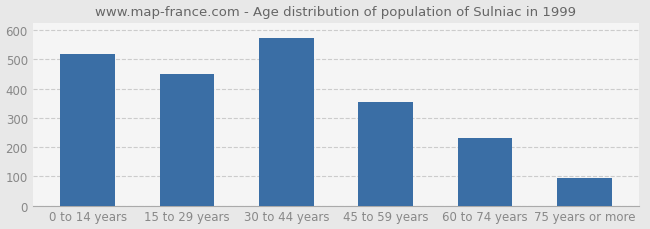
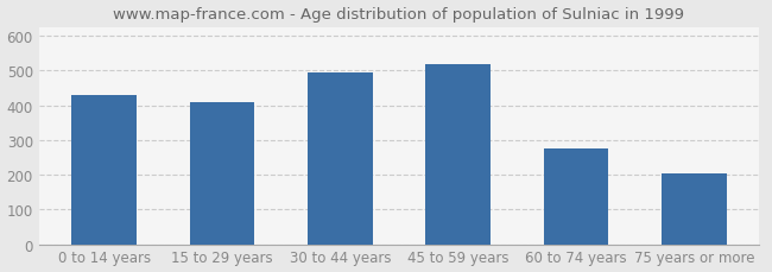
0 to 14 years: 518 -> 430
15 to 29 years: 450 -> 410
30 to 44 years: 573 -> 495
45 to 59 years: 354 -> 520
60 to 74 years: 232 -> 275
75 years or more: 93 -> 205
